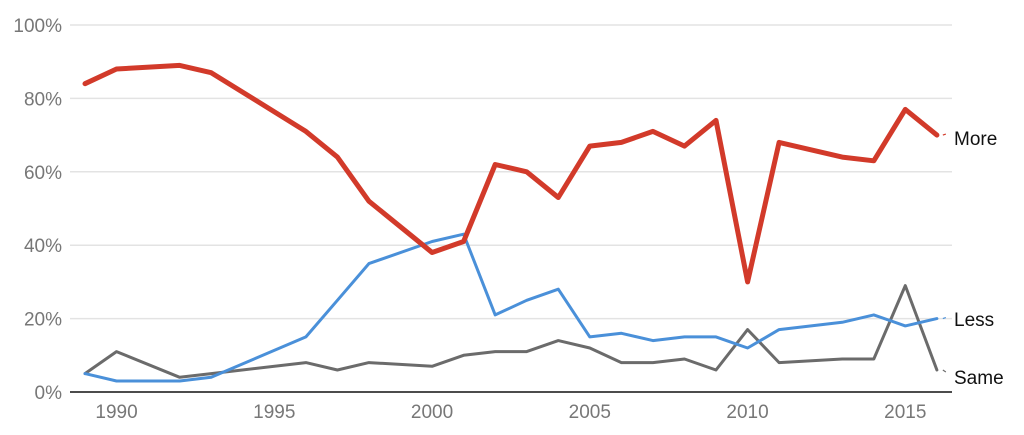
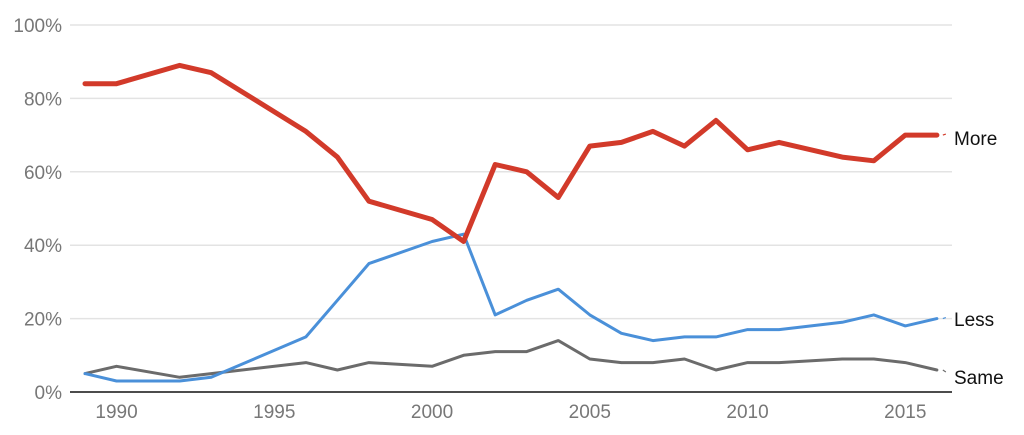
More/1990: 88% -> 84%
Same/1990: 11% -> 7%
More/2000: 38% -> 47%
Less/2005: 15% -> 21%
Same/2005: 12% -> 9%
More/2010: 30% -> 66%
Less/2010: 12% -> 17%
Same/2010: 17% -> 8%
More/2015: 77% -> 70%
Same/2015: 29% -> 8%
